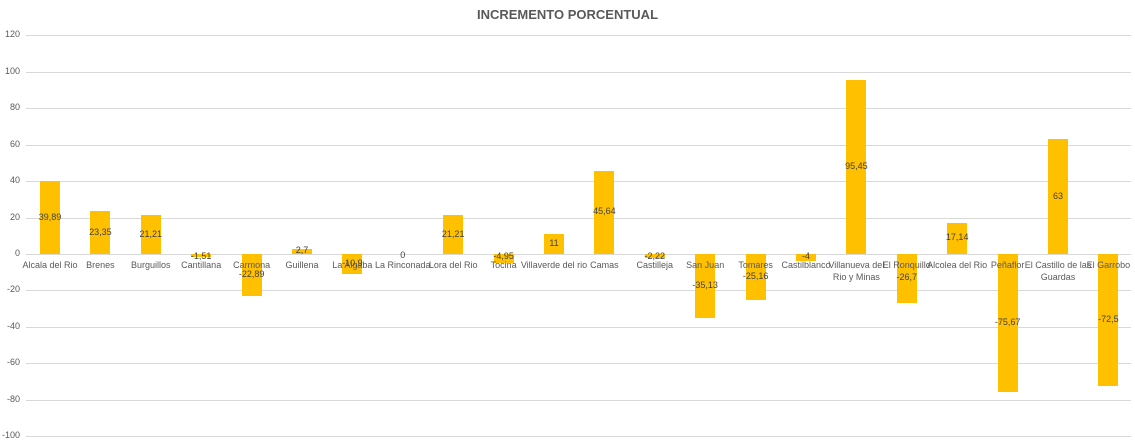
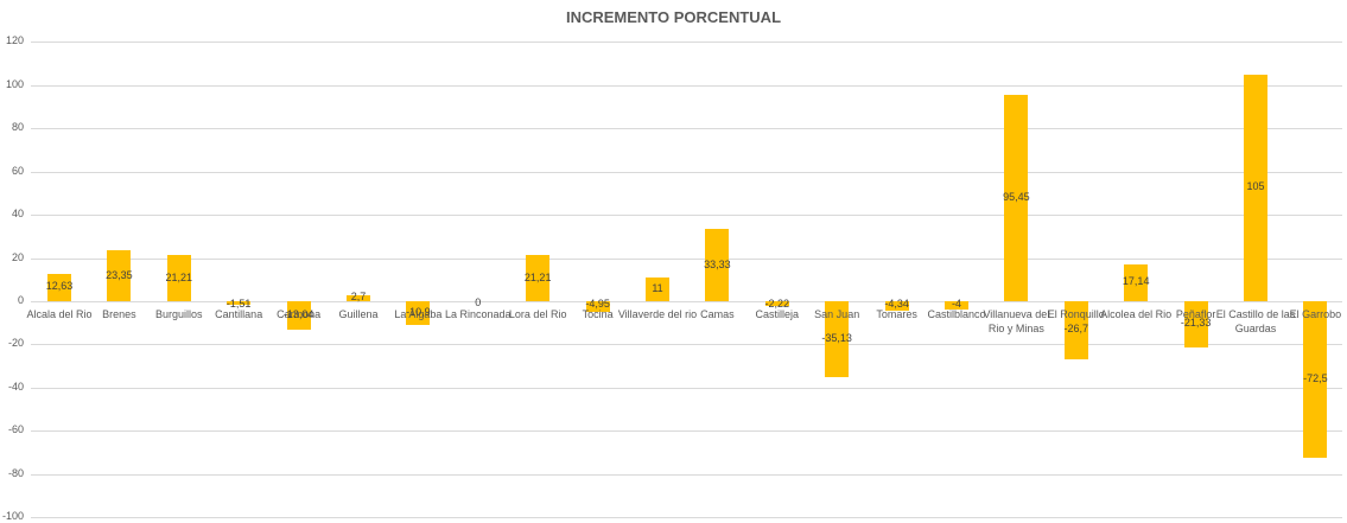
Alcala del Rio: 39,89 -> 12,63
Carmona: -22,89 -> -13,04
Camas: 45,64 -> 33,33
Tomares: -25,16 -> -4,34
Peñaflor: -75,67 -> -21,33
El Castillo de las Guardas: 63 -> 105
